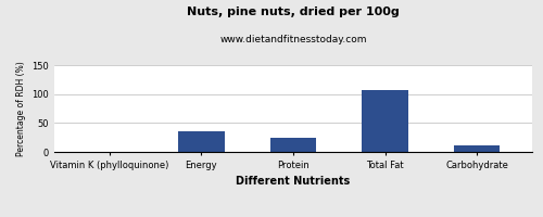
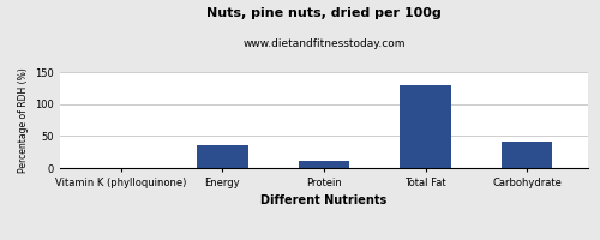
Protein: 25 -> 12
Total Fat: 106 -> 130
Carbohydrate: 12 -> 42
